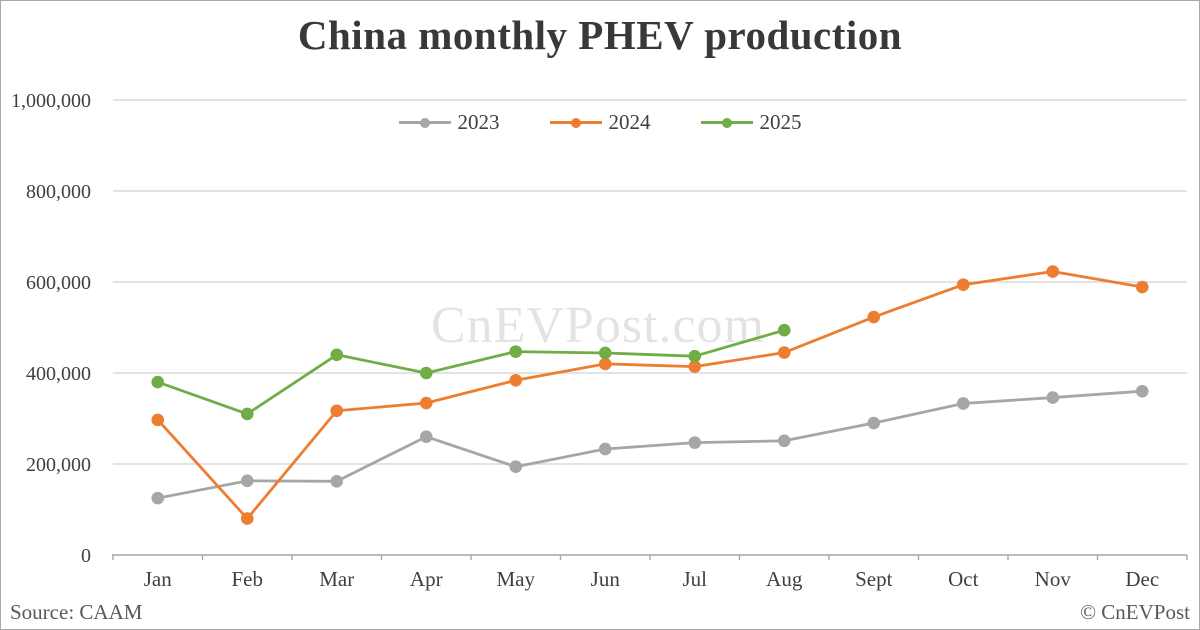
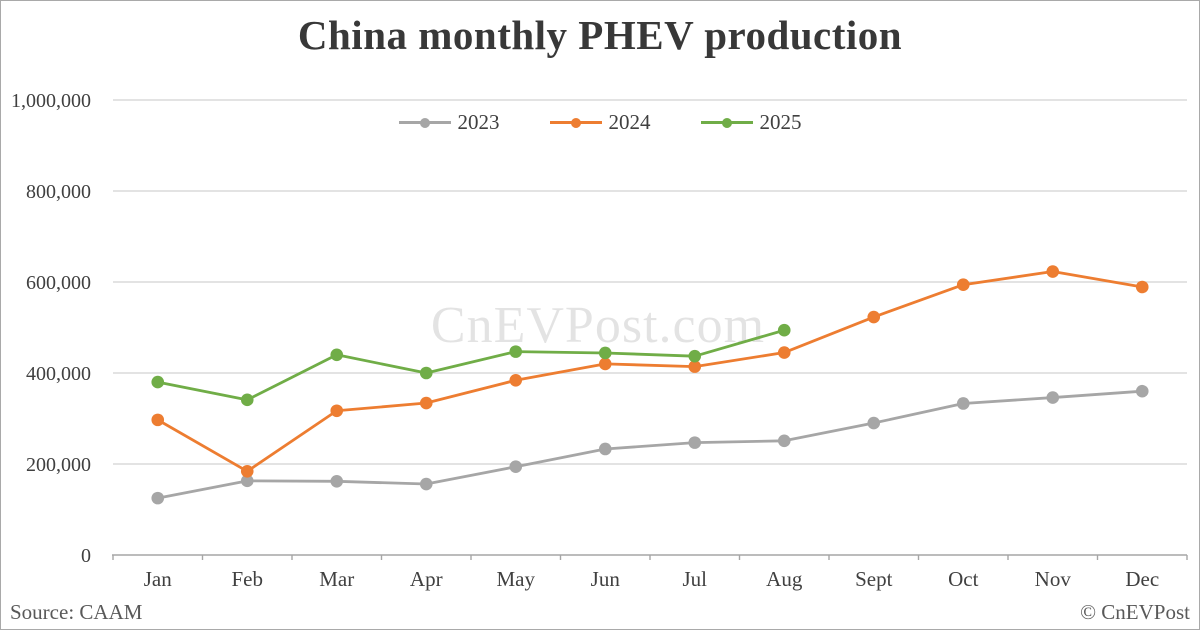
2024/Feb: 80000 -> 180000
2025/Feb: 310000 -> 340000
2023/Apr: 260000 -> 160000
